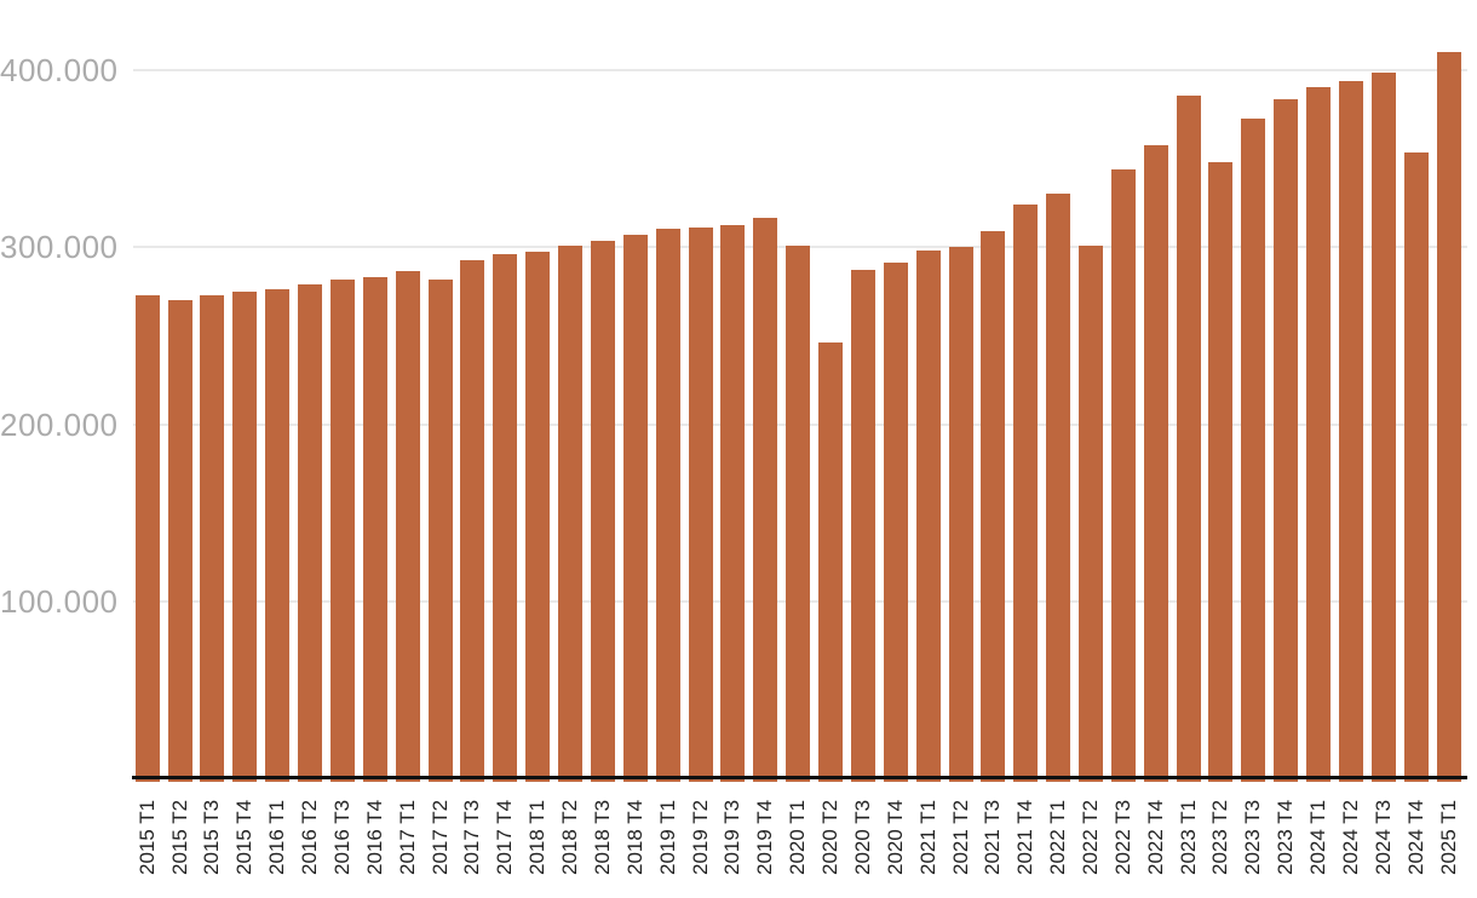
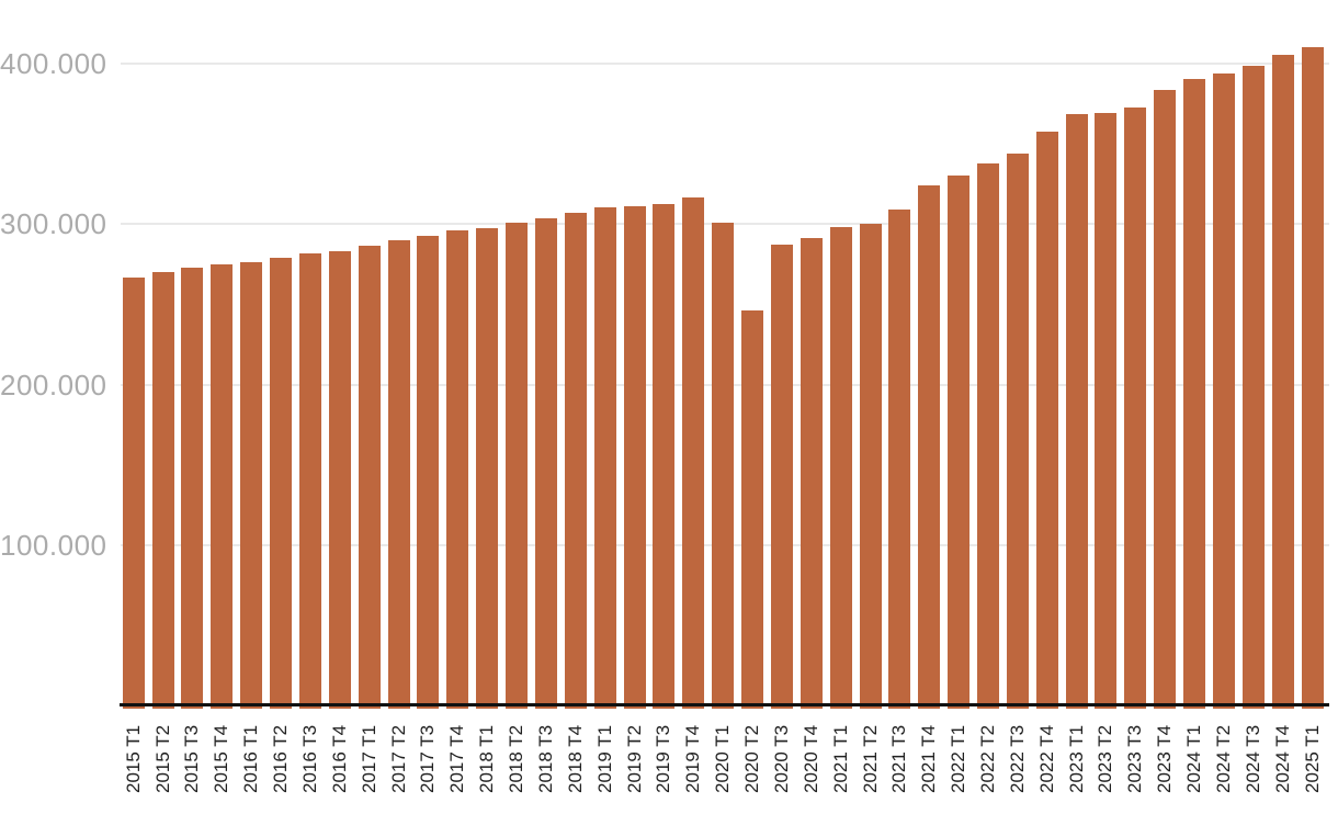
2015 T1: 273000 -> 267000
2017 T2: 282000 -> 290000
2022 T2: 301000 -> 338000
2023 T1: 386000 -> 369000
2023 T2: 348000 -> 370000
2024 T4: 354000 -> 406000
